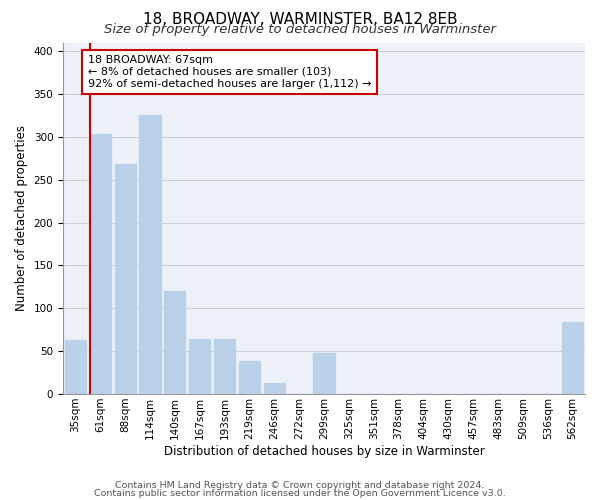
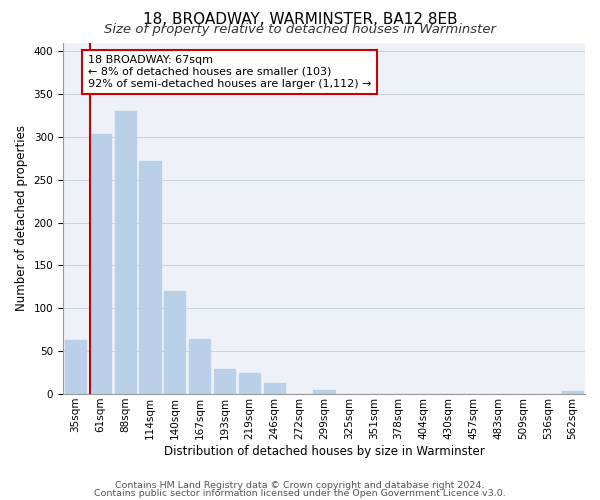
88sqm: 268 -> 330
114sqm: 326 -> 272
193sqm: 64 -> 29
219sqm: 38 -> 25
299sqm: 48 -> 5
562sqm: 84 -> 3
